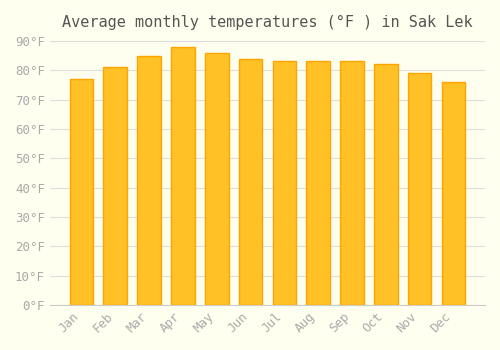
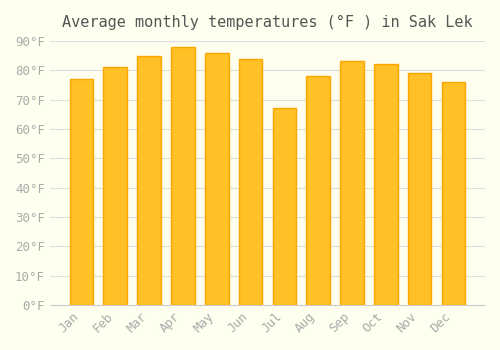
Jul: 83°F -> 67°F
Aug: 83°F -> 78°F
